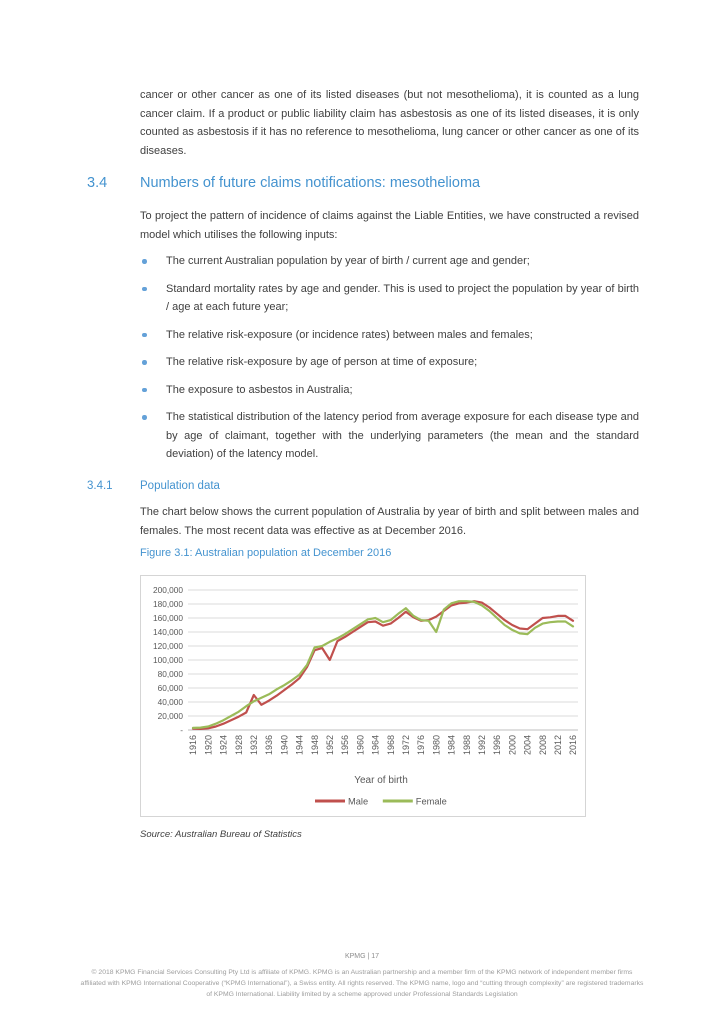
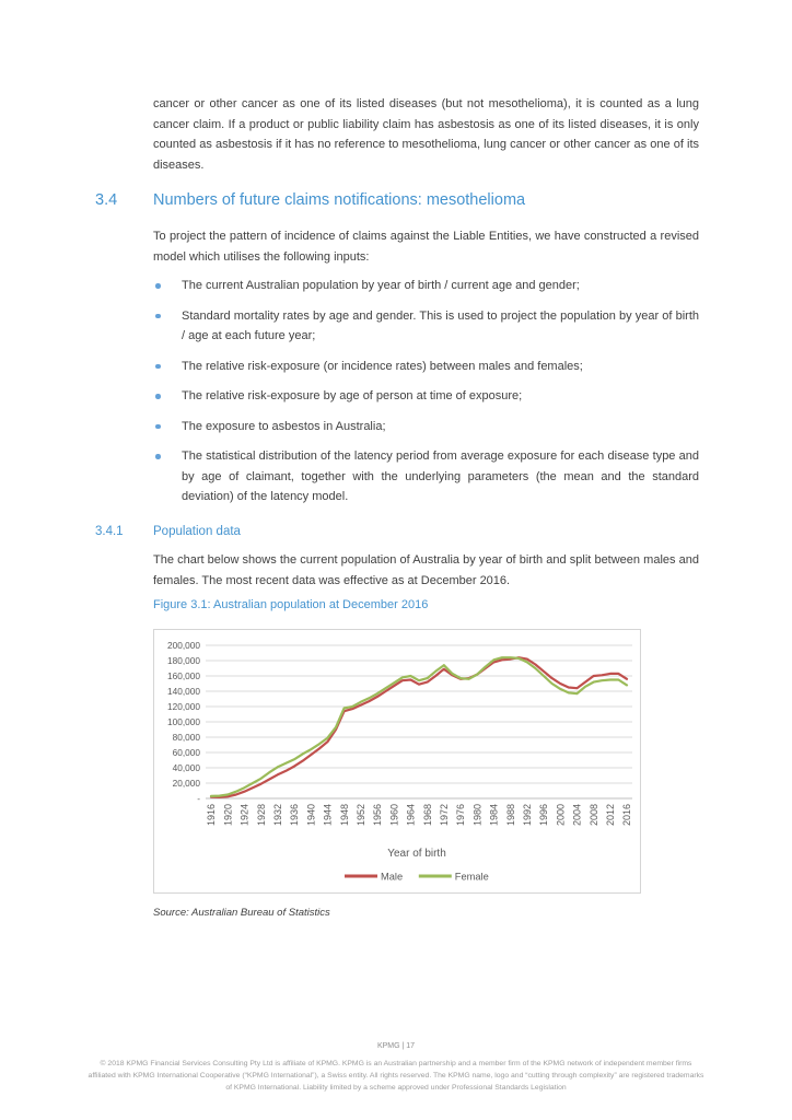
Male/1932: 50000 -> 30000
Male/1952: 100000 -> 120000
Female/1980: 140000 -> 160000
